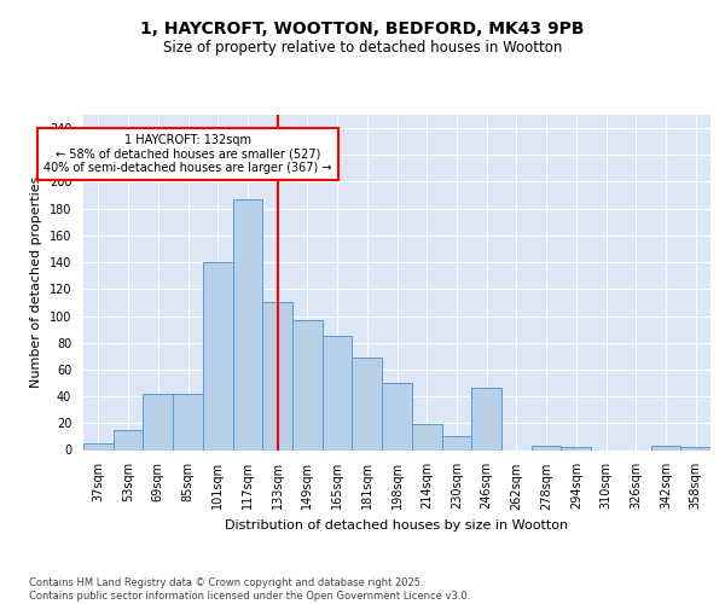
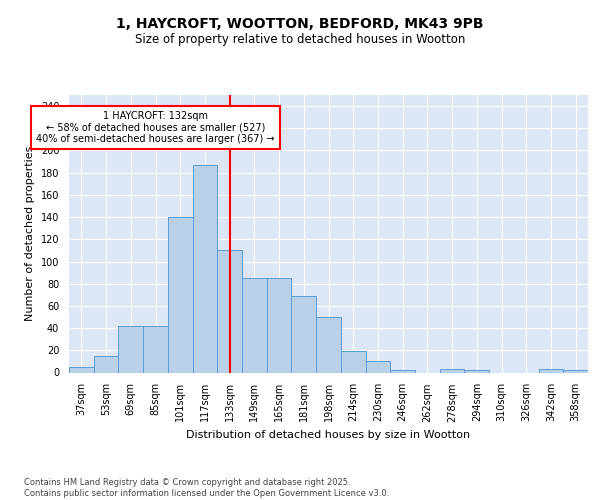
149sqm: 97 -> 85
246sqm: 46 -> 2
